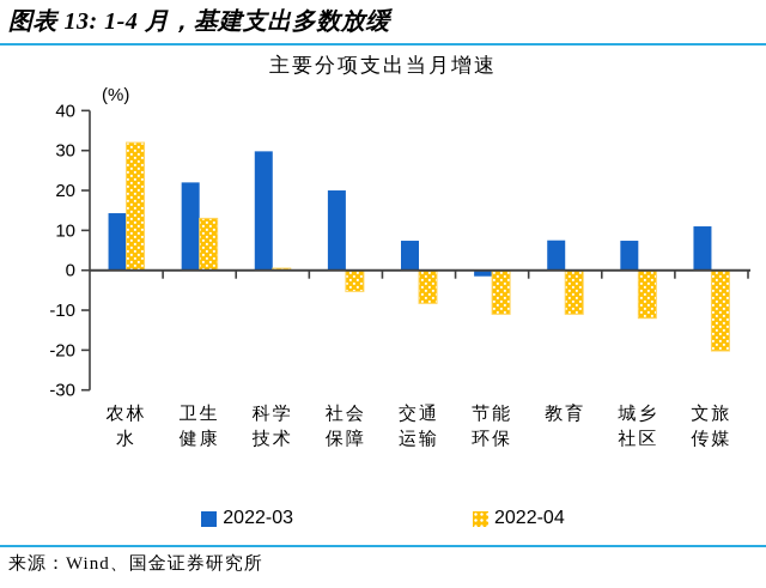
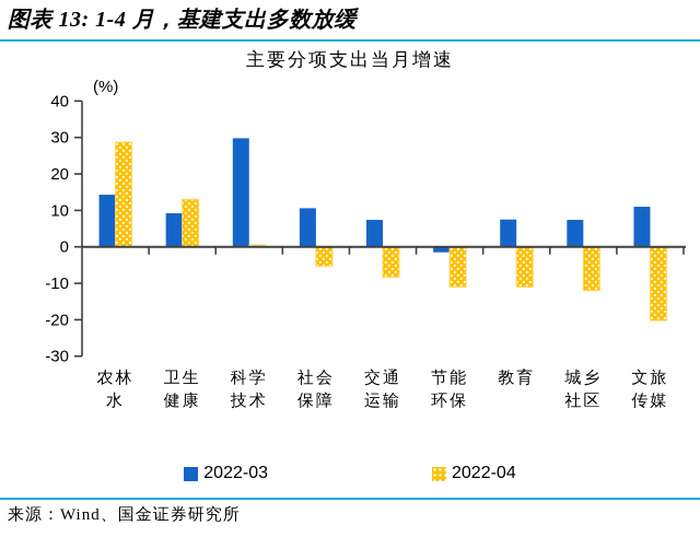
2022-04/农林水: 32 -> 29
2022-03/卫生健康: 22 -> 9
2022-03/社会保障: 20 -> 11
